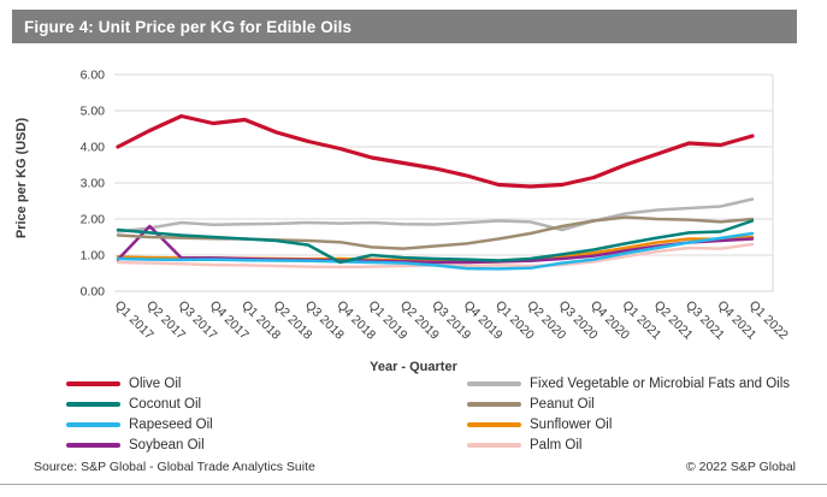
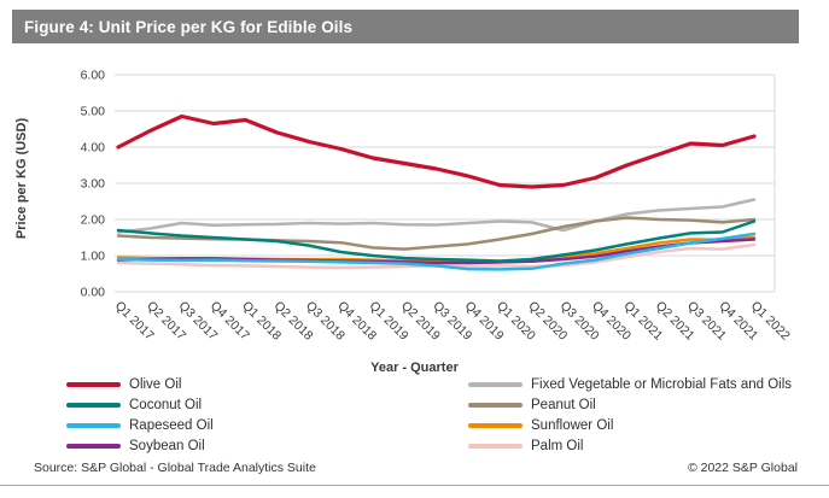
Soybean Oil/Q2 2017: 1.8 -> 0.9
Coconut Oil/Q4 2018: 0.8 -> 1.1
